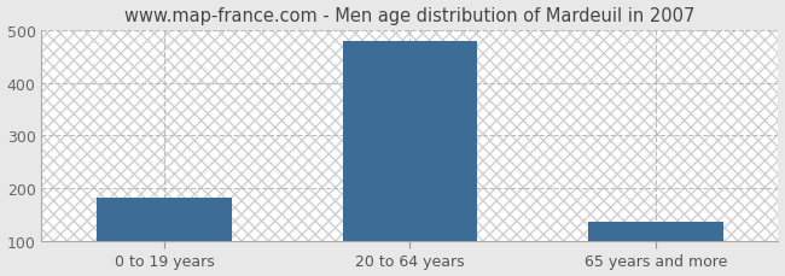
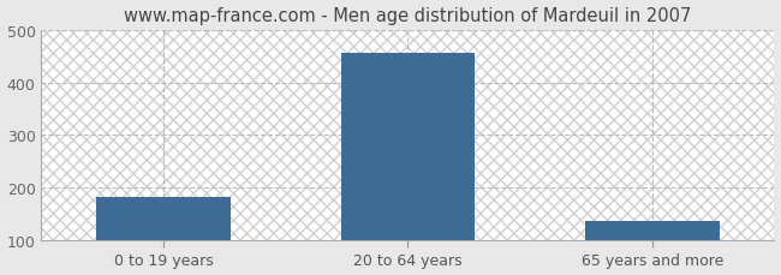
20 to 64 years: 480 -> 456
